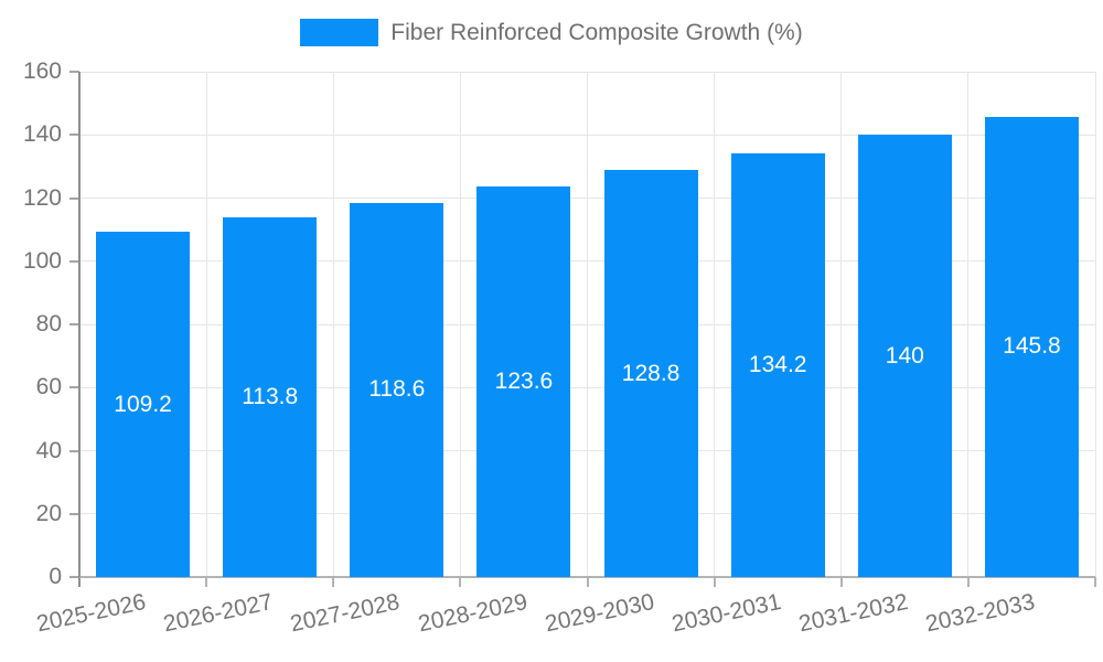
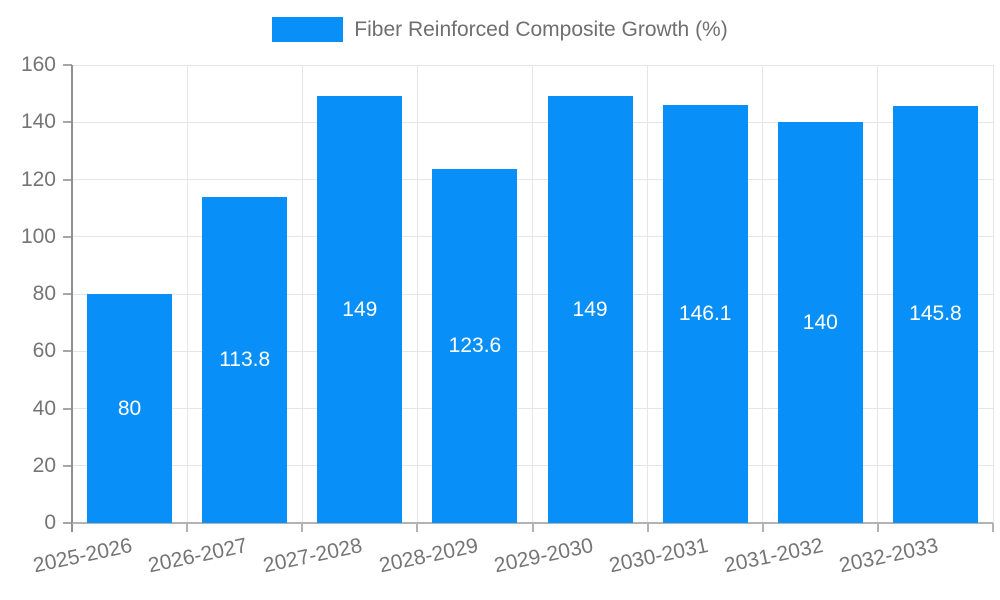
2025-2026: 109.2 -> 80
2027-2028: 118.6 -> 149
2029-2030: 128.8 -> 149
2030-2031: 134.2 -> 146.1
